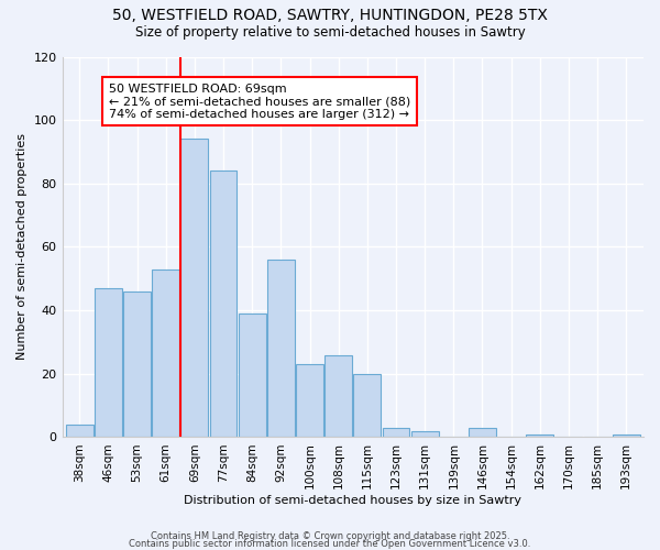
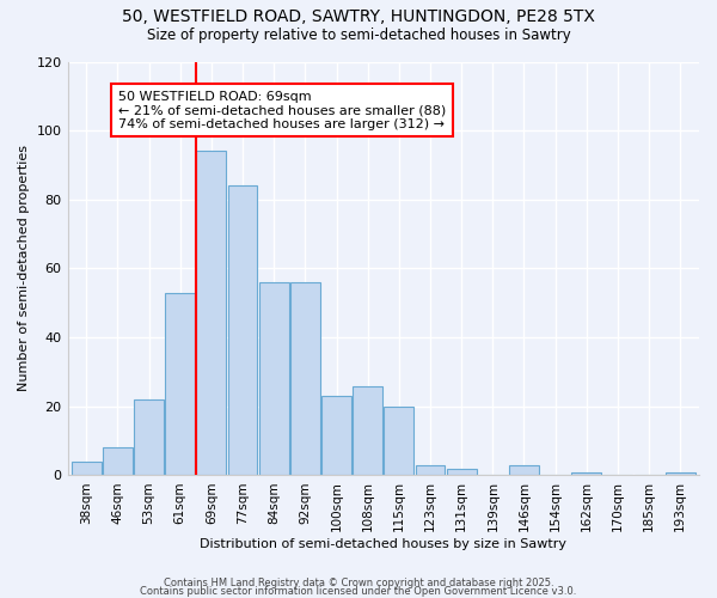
46sqm: 47 -> 8
53sqm: 46 -> 22
84sqm: 39 -> 56
